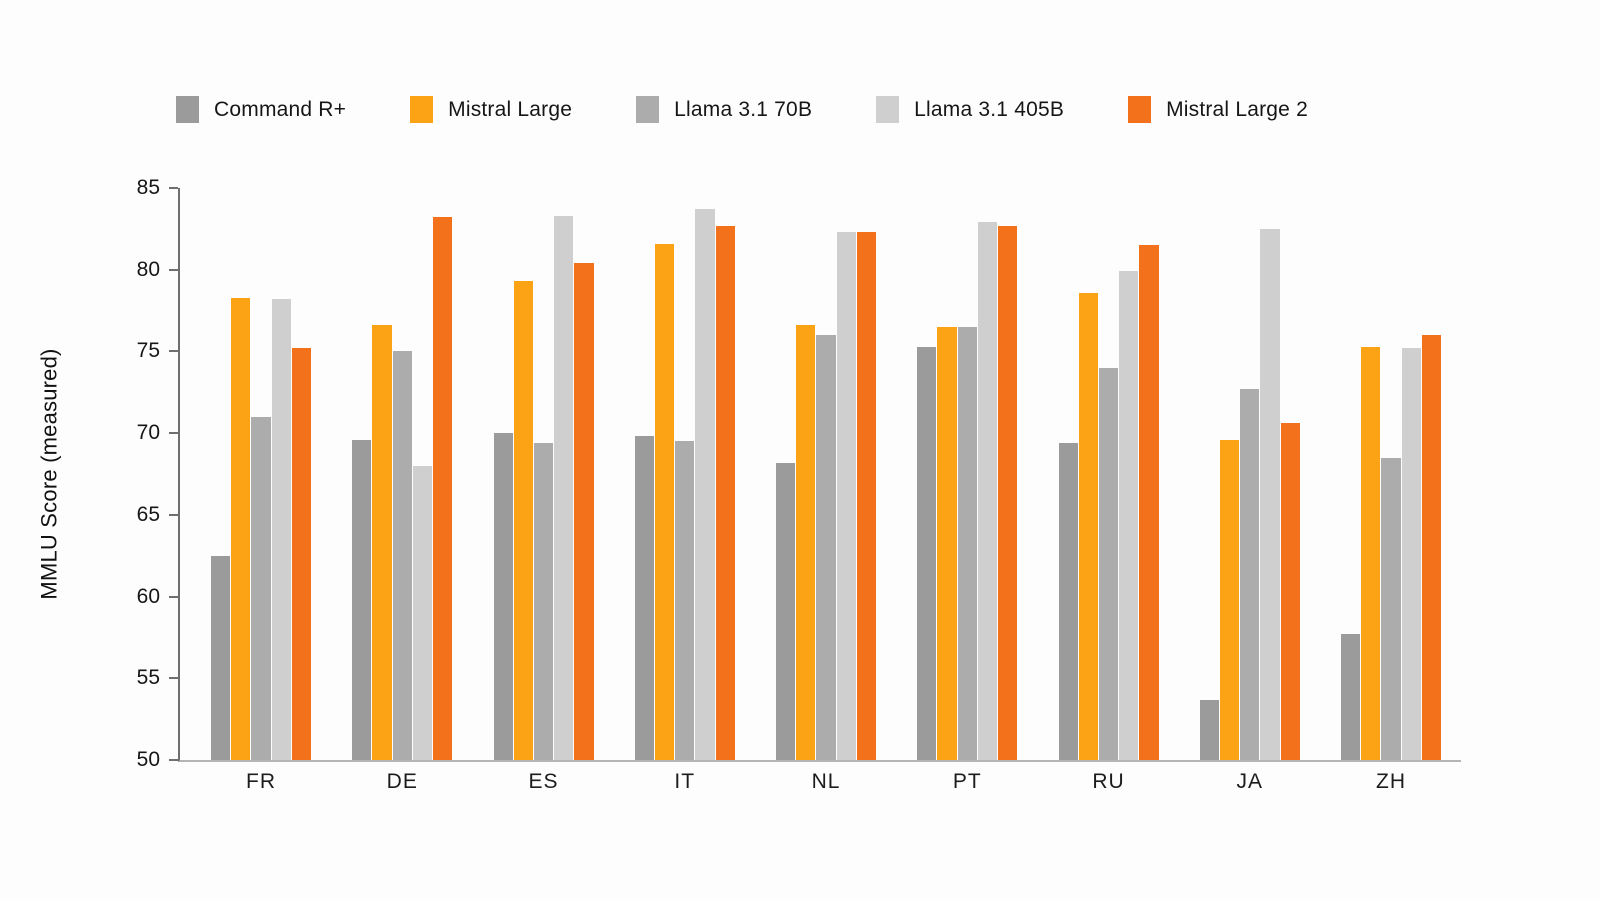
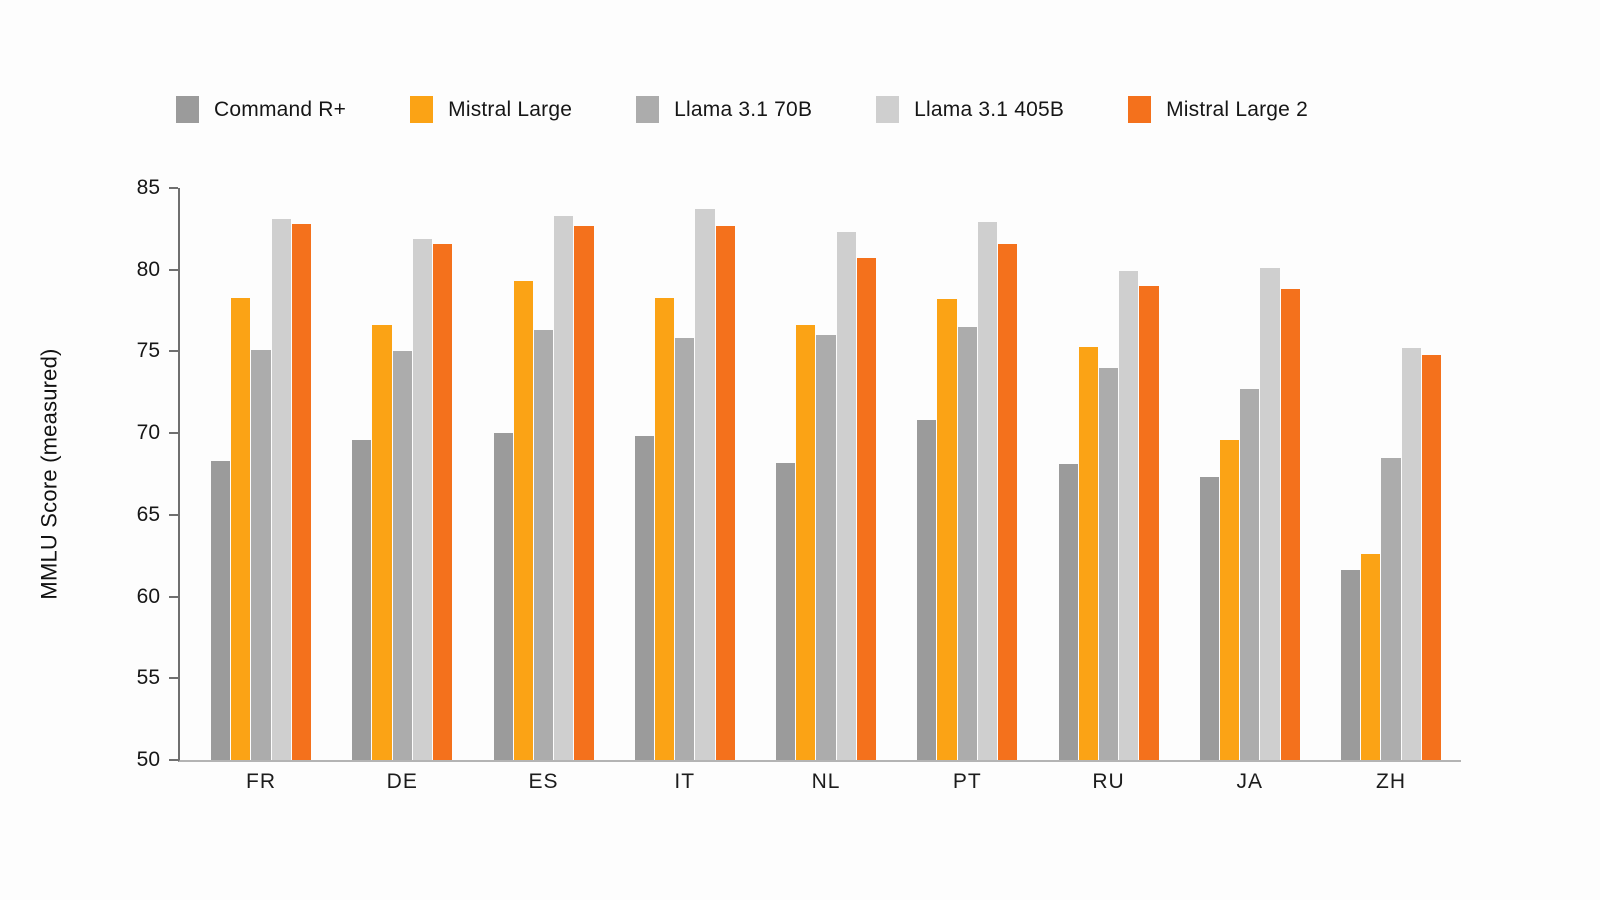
Command R+/FR: 62.5 -> 68.3
Llama 3.1 70B/FR: 71.0 -> 75.1
Llama 3.1 405B/FR: 78.2 -> 83.1
Mistral Large 2/FR: 75.2 -> 82.8
Llama 3.1 405B/DE: 68.0 -> 81.9
Mistral Large 2/DE: 83.2 -> 81.6
Llama 3.1 70B/ES: 69.4 -> 76.3
Mistral Large 2/ES: 80.4 -> 82.7
Mistral Large/IT: 81.6 -> 78.3
Llama 3.1 70B/IT: 69.5 -> 75.8
Mistral Large 2/NL: 82.3 -> 80.7
Command R+/PT: 75.3 -> 70.8
Mistral Large/PT: 76.5 -> 78.2
Mistral Large 2/PT: 82.7 -> 81.6
Command R+/RU: 69.4 -> 68.1
Mistral Large/RU: 78.6 -> 75.3
Mistral Large 2/RU: 81.5 -> 79.0
Command R+/JA: 53.7 -> 67.3
Llama 3.1 405B/JA: 82.5 -> 80.1
Mistral Large 2/JA: 70.6 -> 78.8
Command R+/ZH: 57.7 -> 61.6
Mistral Large/ZH: 75.3 -> 62.6
Mistral Large 2/ZH: 76.0 -> 74.8
